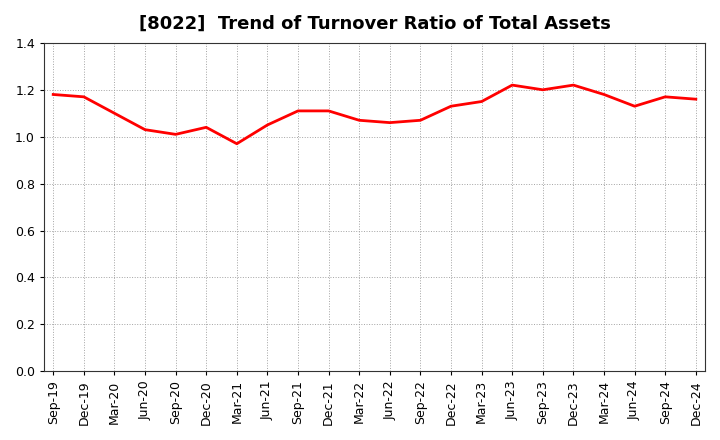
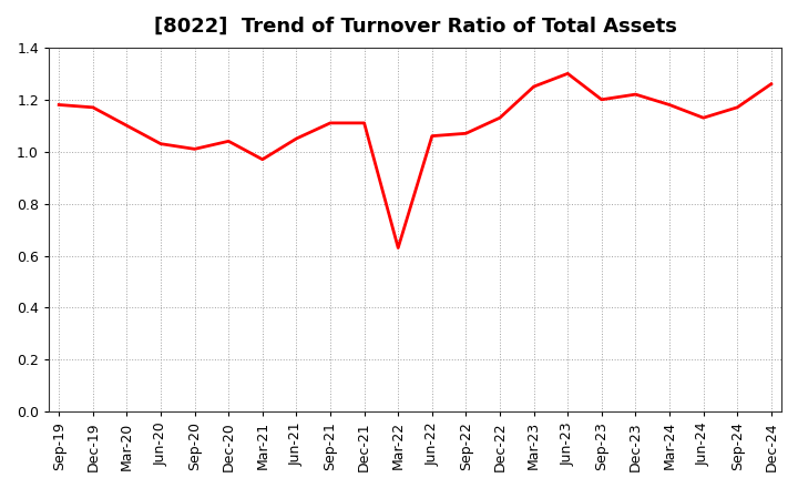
Mar-22: 1.07 -> 0.63
Mar-23: 1.15 -> 1.25
Jun-23: 1.22 -> 1.30
Dec-24: 1.16 -> 1.26
